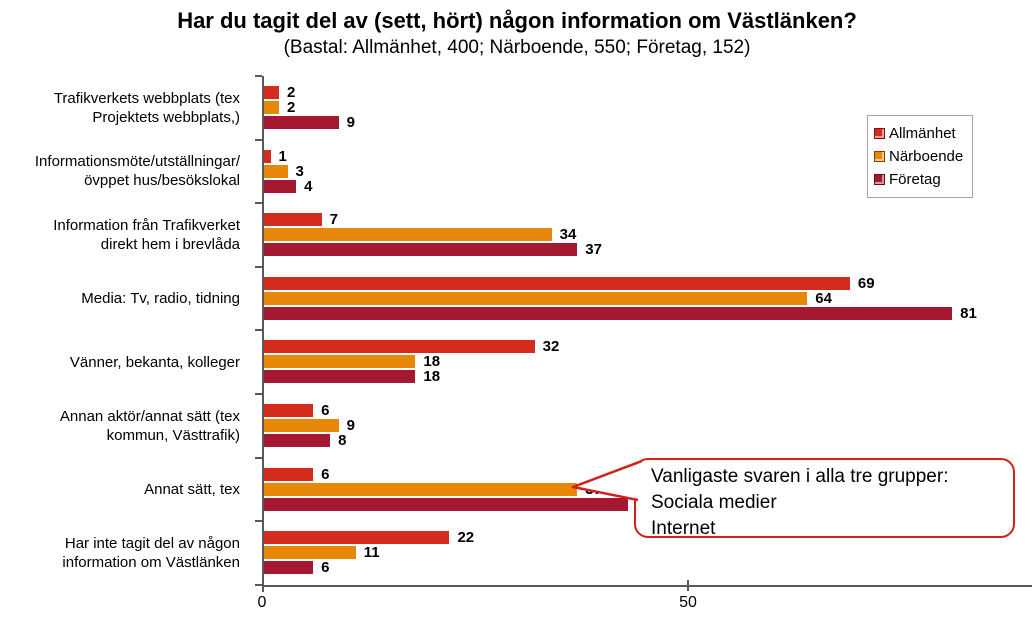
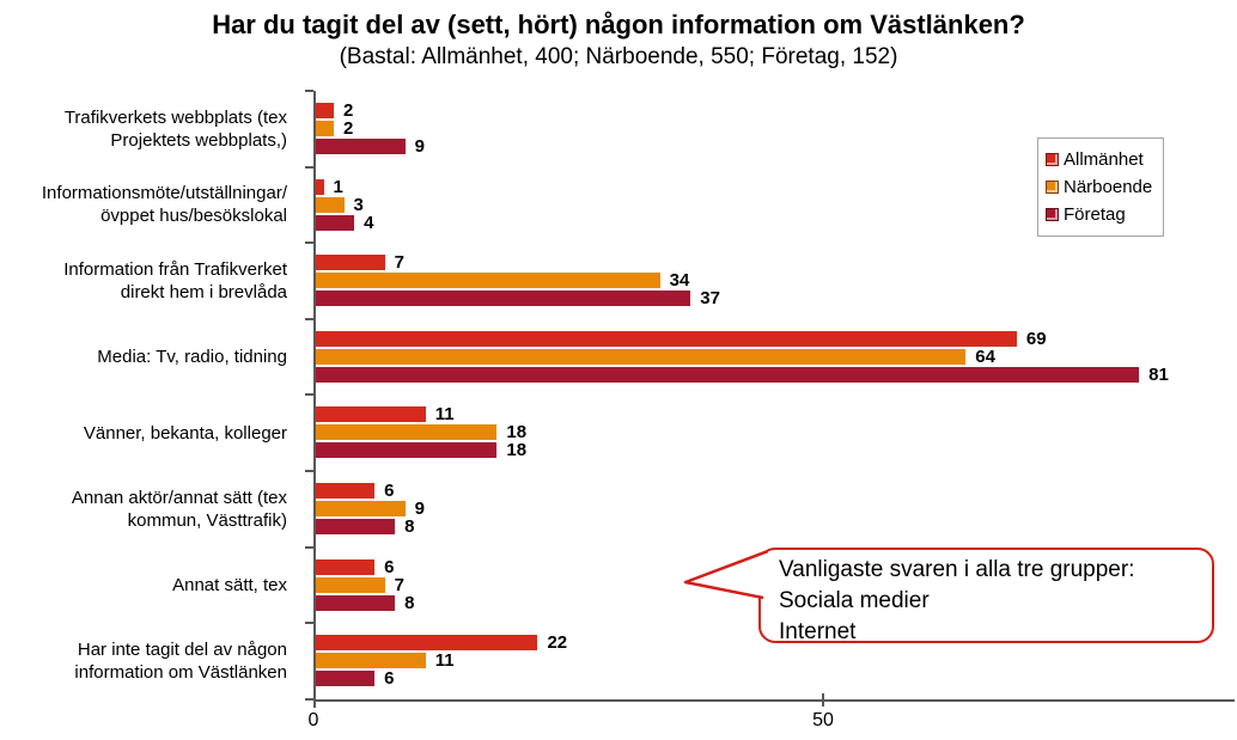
Allmänhet/Vänner, bekanta, kolleger: 32 -> 11
Närboende/Annat sätt, tex: 37 -> 7
Företag/Annat sätt, tex: 43 -> 8
